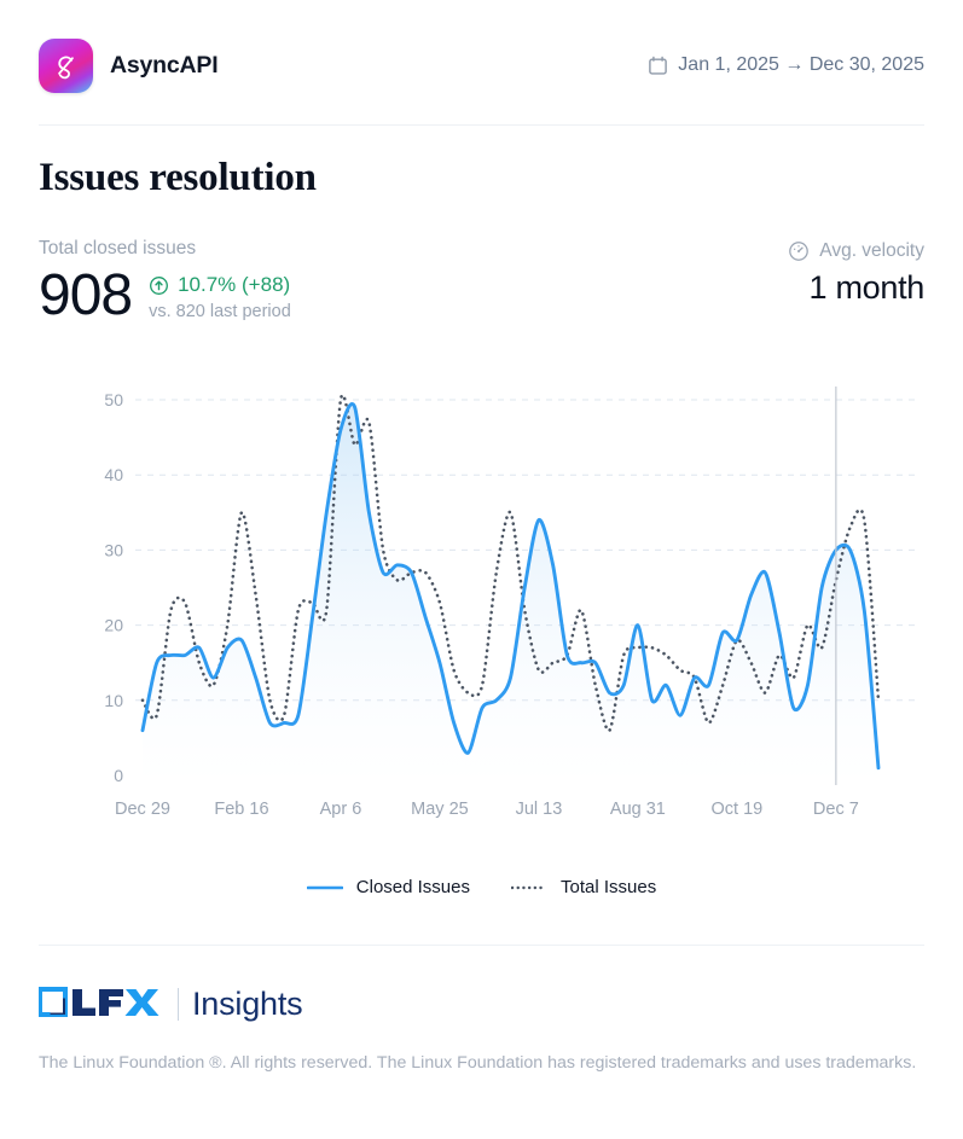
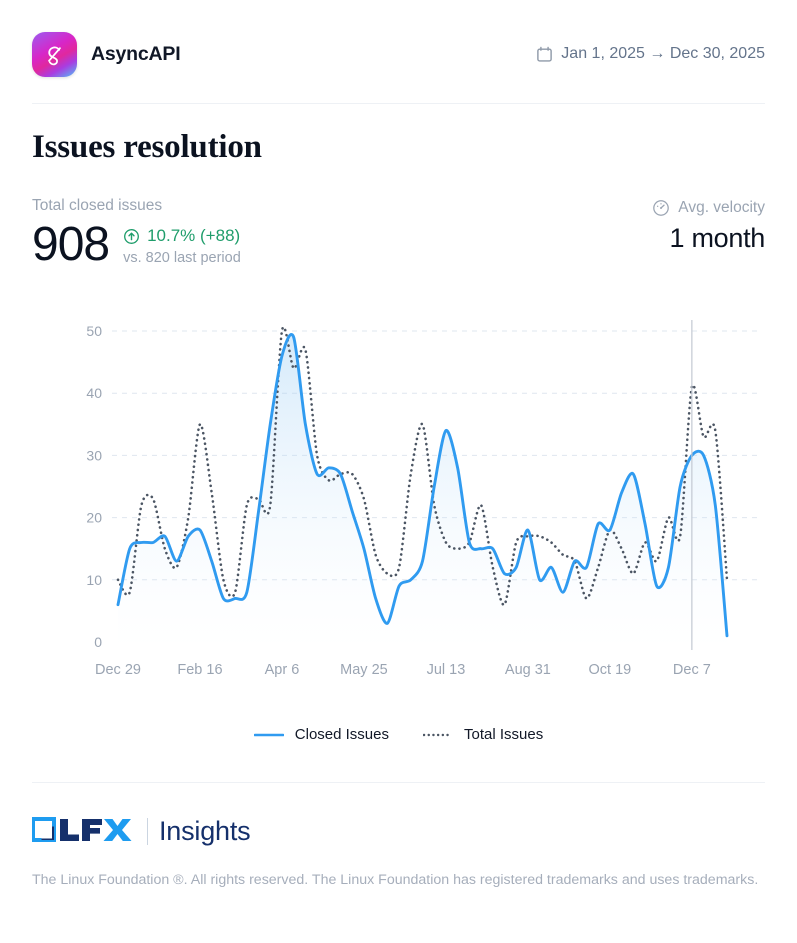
Total Issues/Jul 13: 14 -> 16
Closed Issues/Aug 31: 20 -> 18
Total Issues/Dec 7: 26 -> 41
